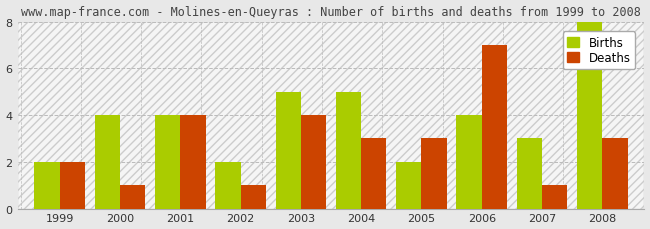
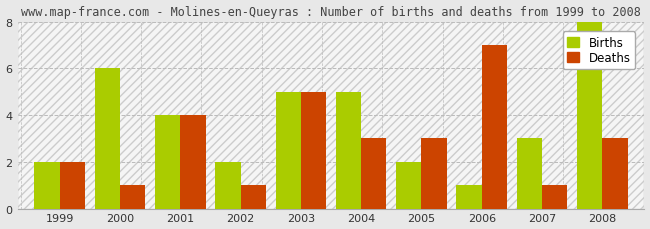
Births/2000: 4 -> 6
Deaths/2003: 4 -> 5
Births/2006: 4 -> 1
